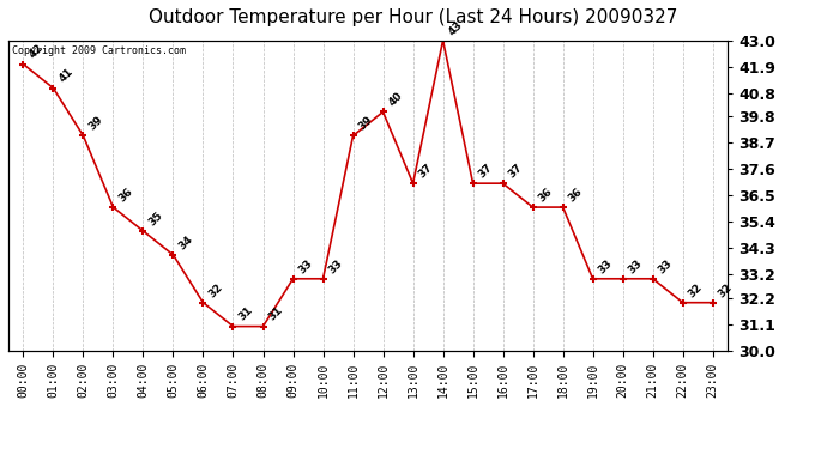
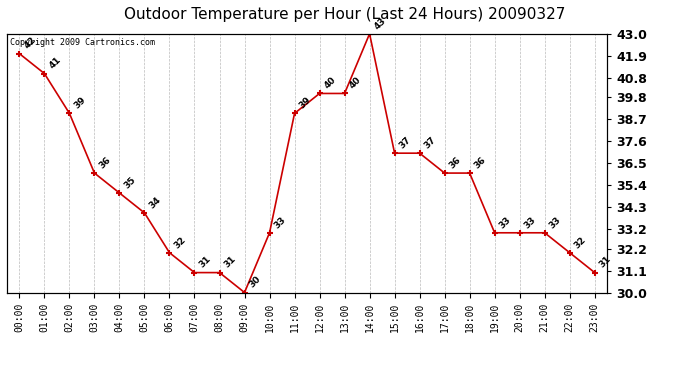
09:00: 33 -> 30
13:00: 37 -> 40
23:00: 32 -> 31
